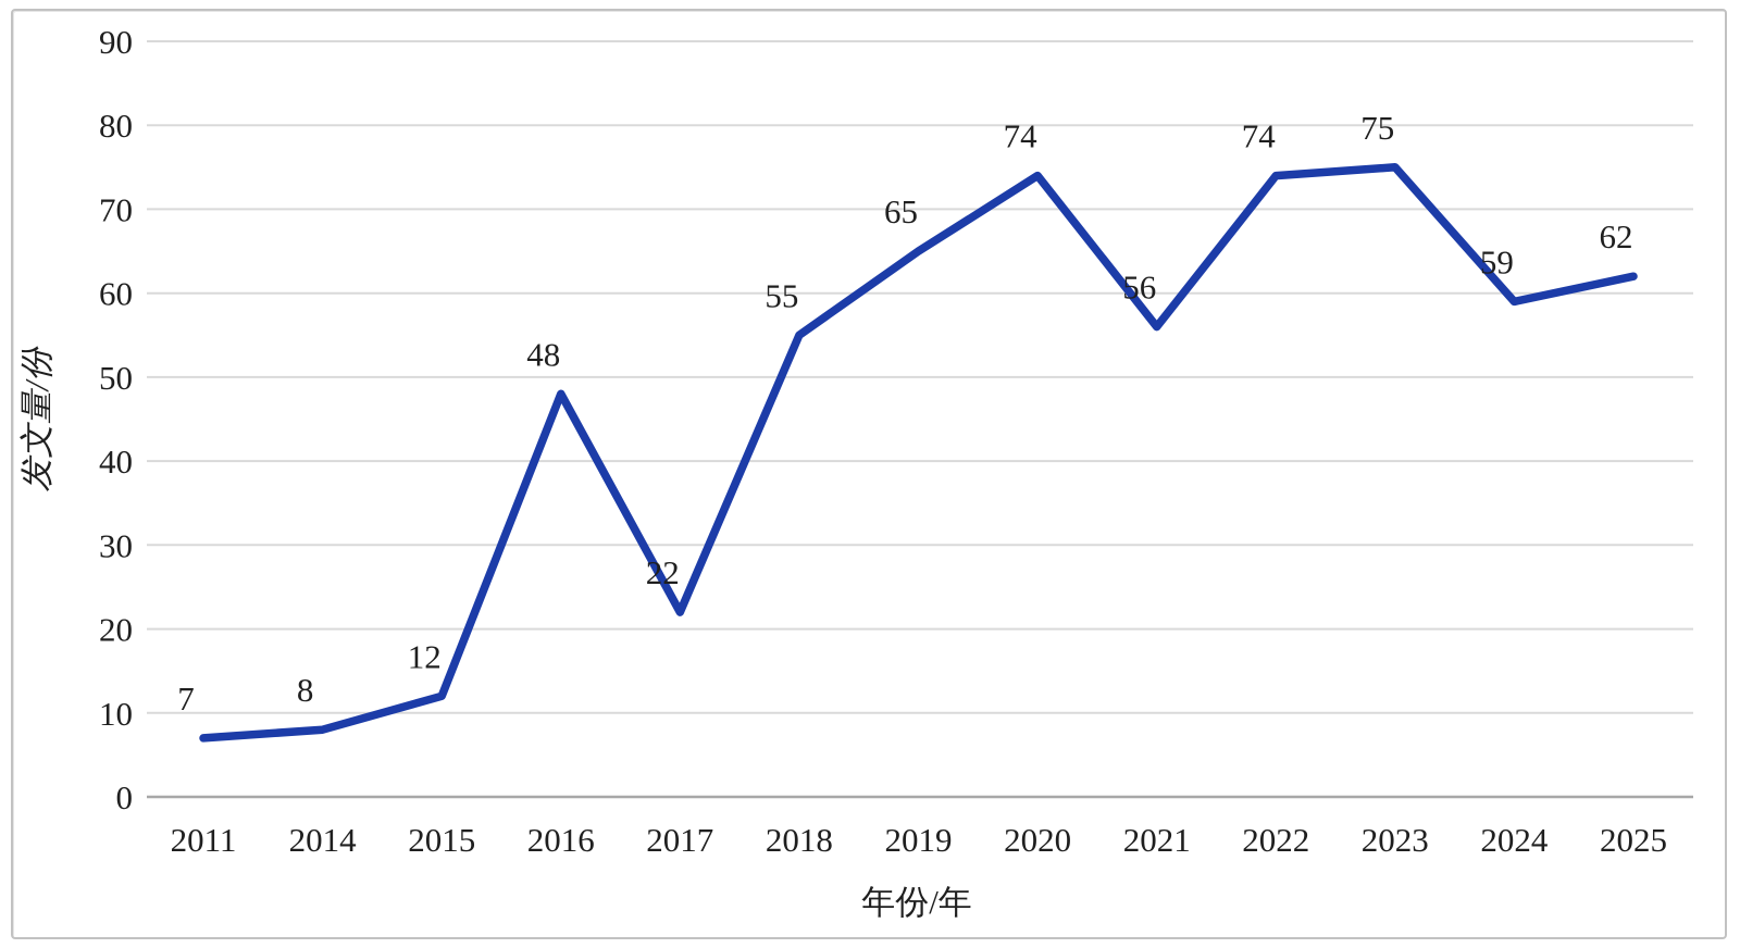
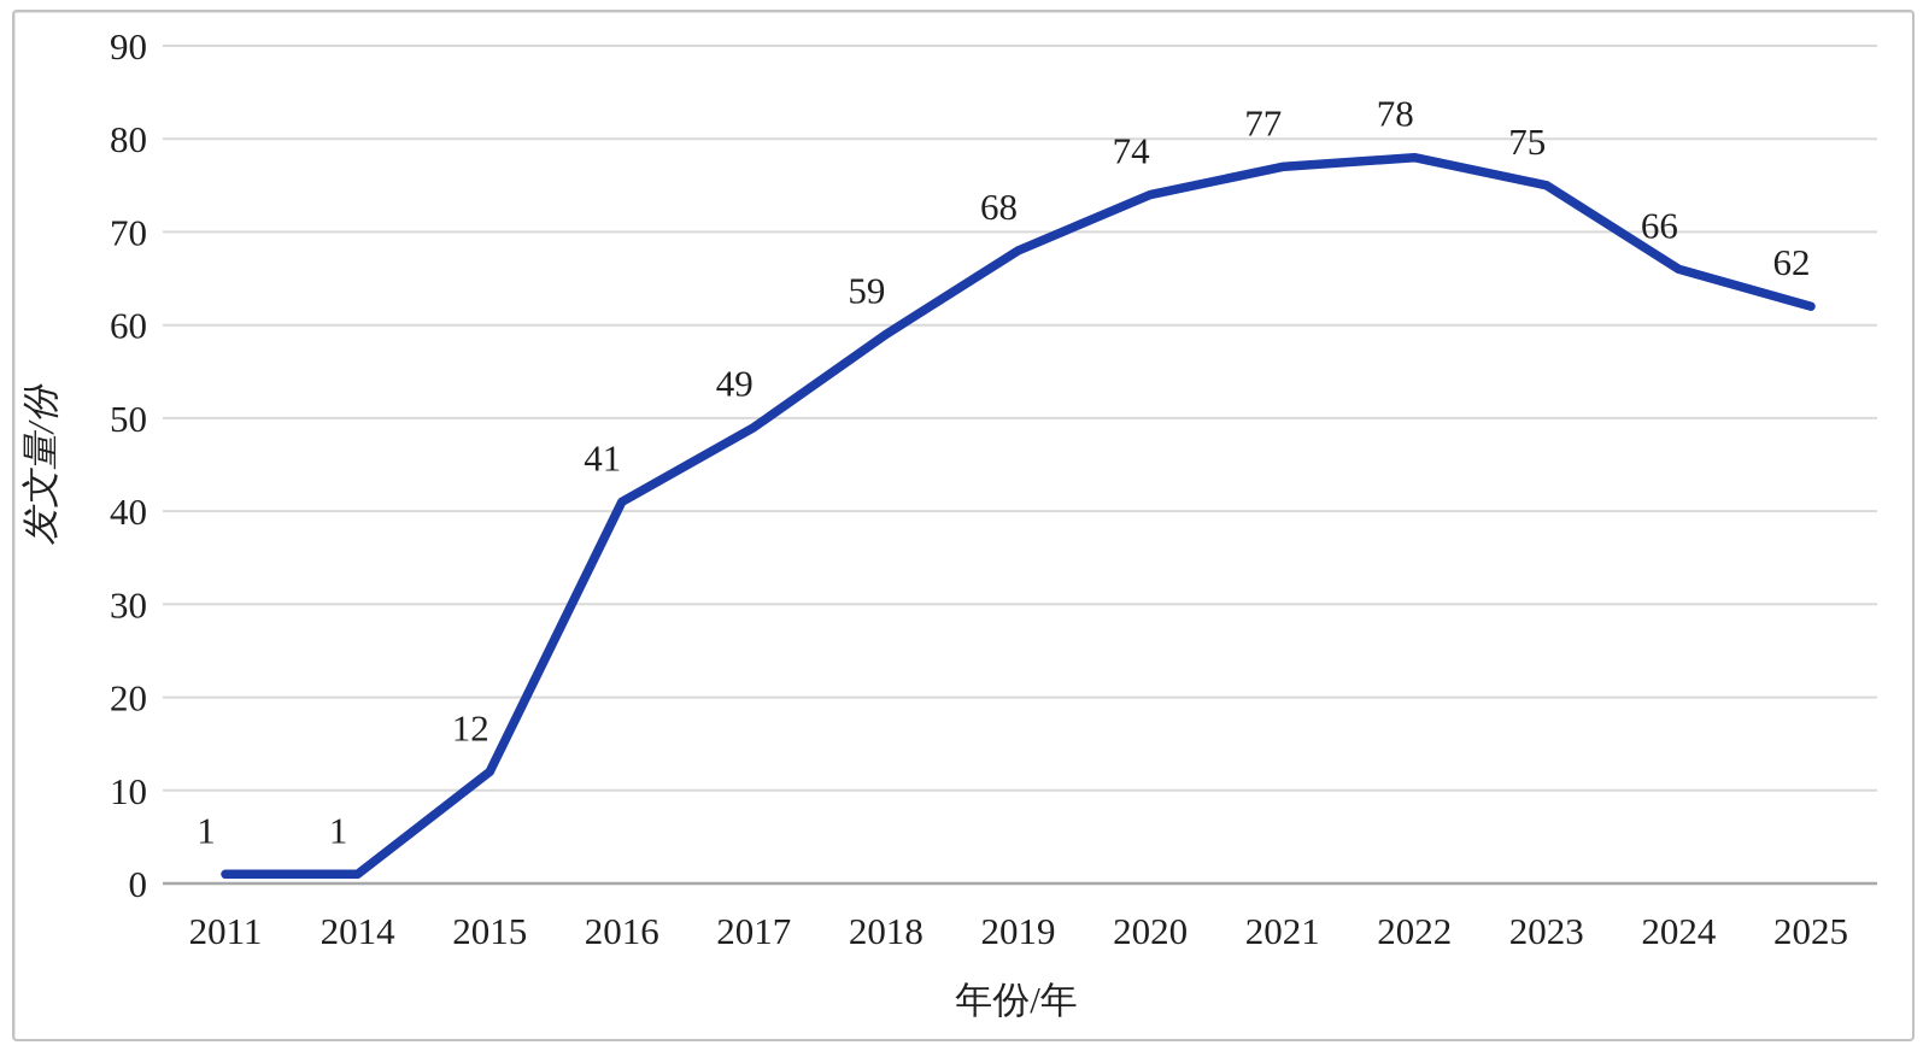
2011: 7 -> 1
2014: 8 -> 1
2016: 48 -> 41
2017: 22 -> 49
2018: 55 -> 59
2019: 65 -> 68
2021: 56 -> 77
2022: 74 -> 78
2024: 59 -> 66
